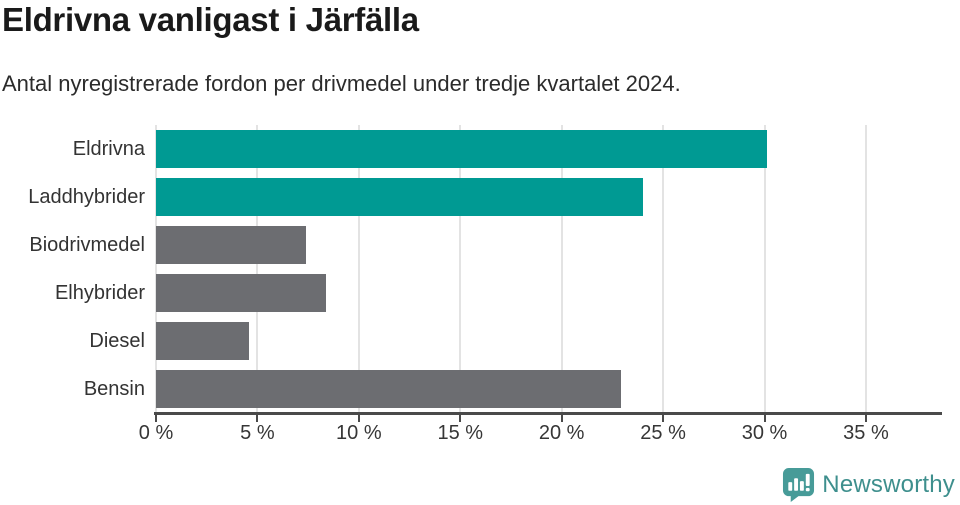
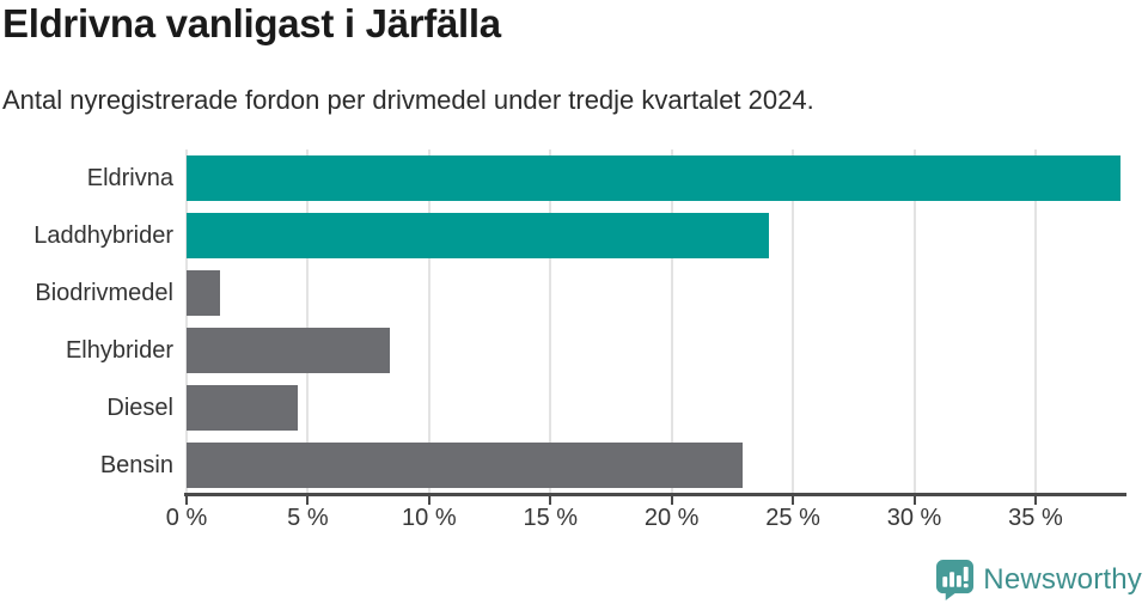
Eldrivna: 30.1% -> 38.5%
Biodrivmedel: 7.4% -> 1.4%
